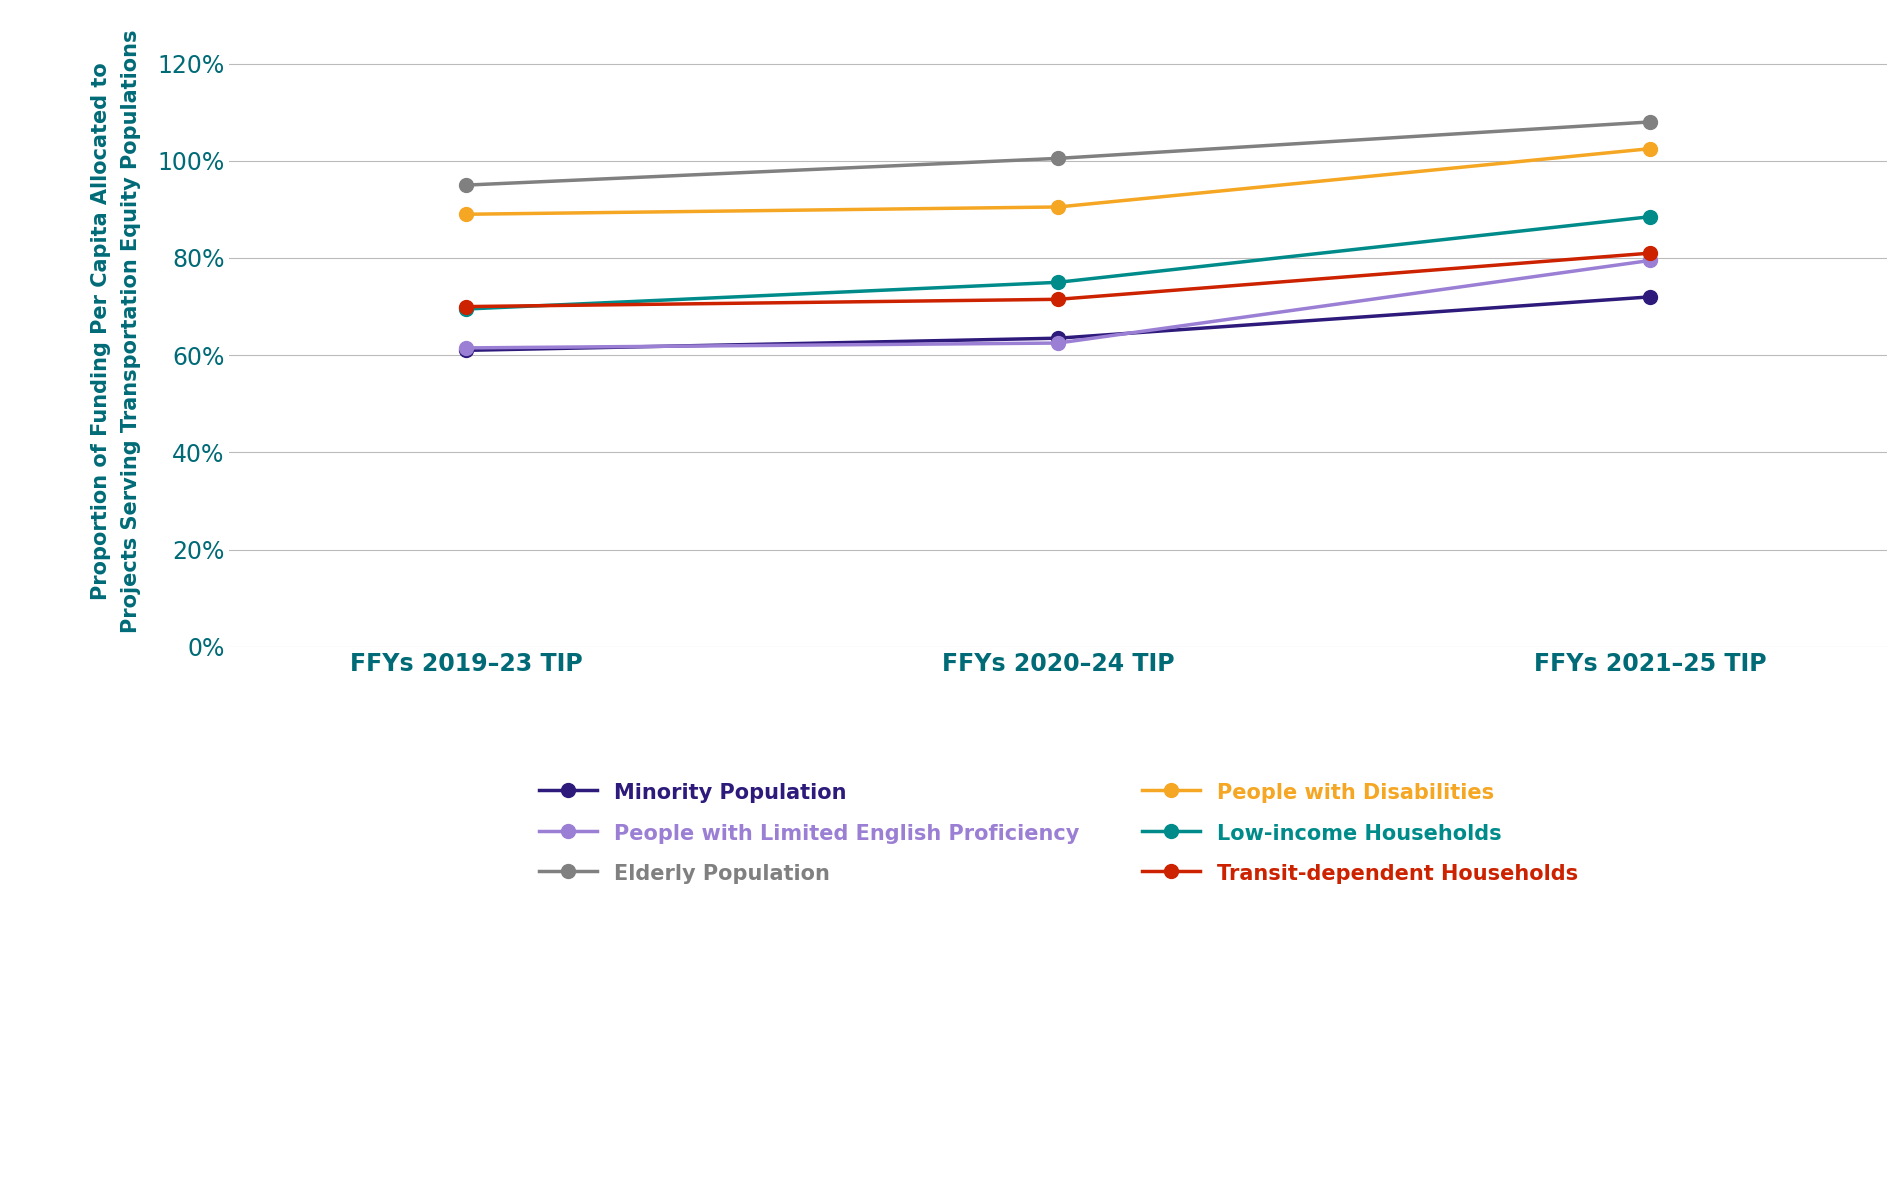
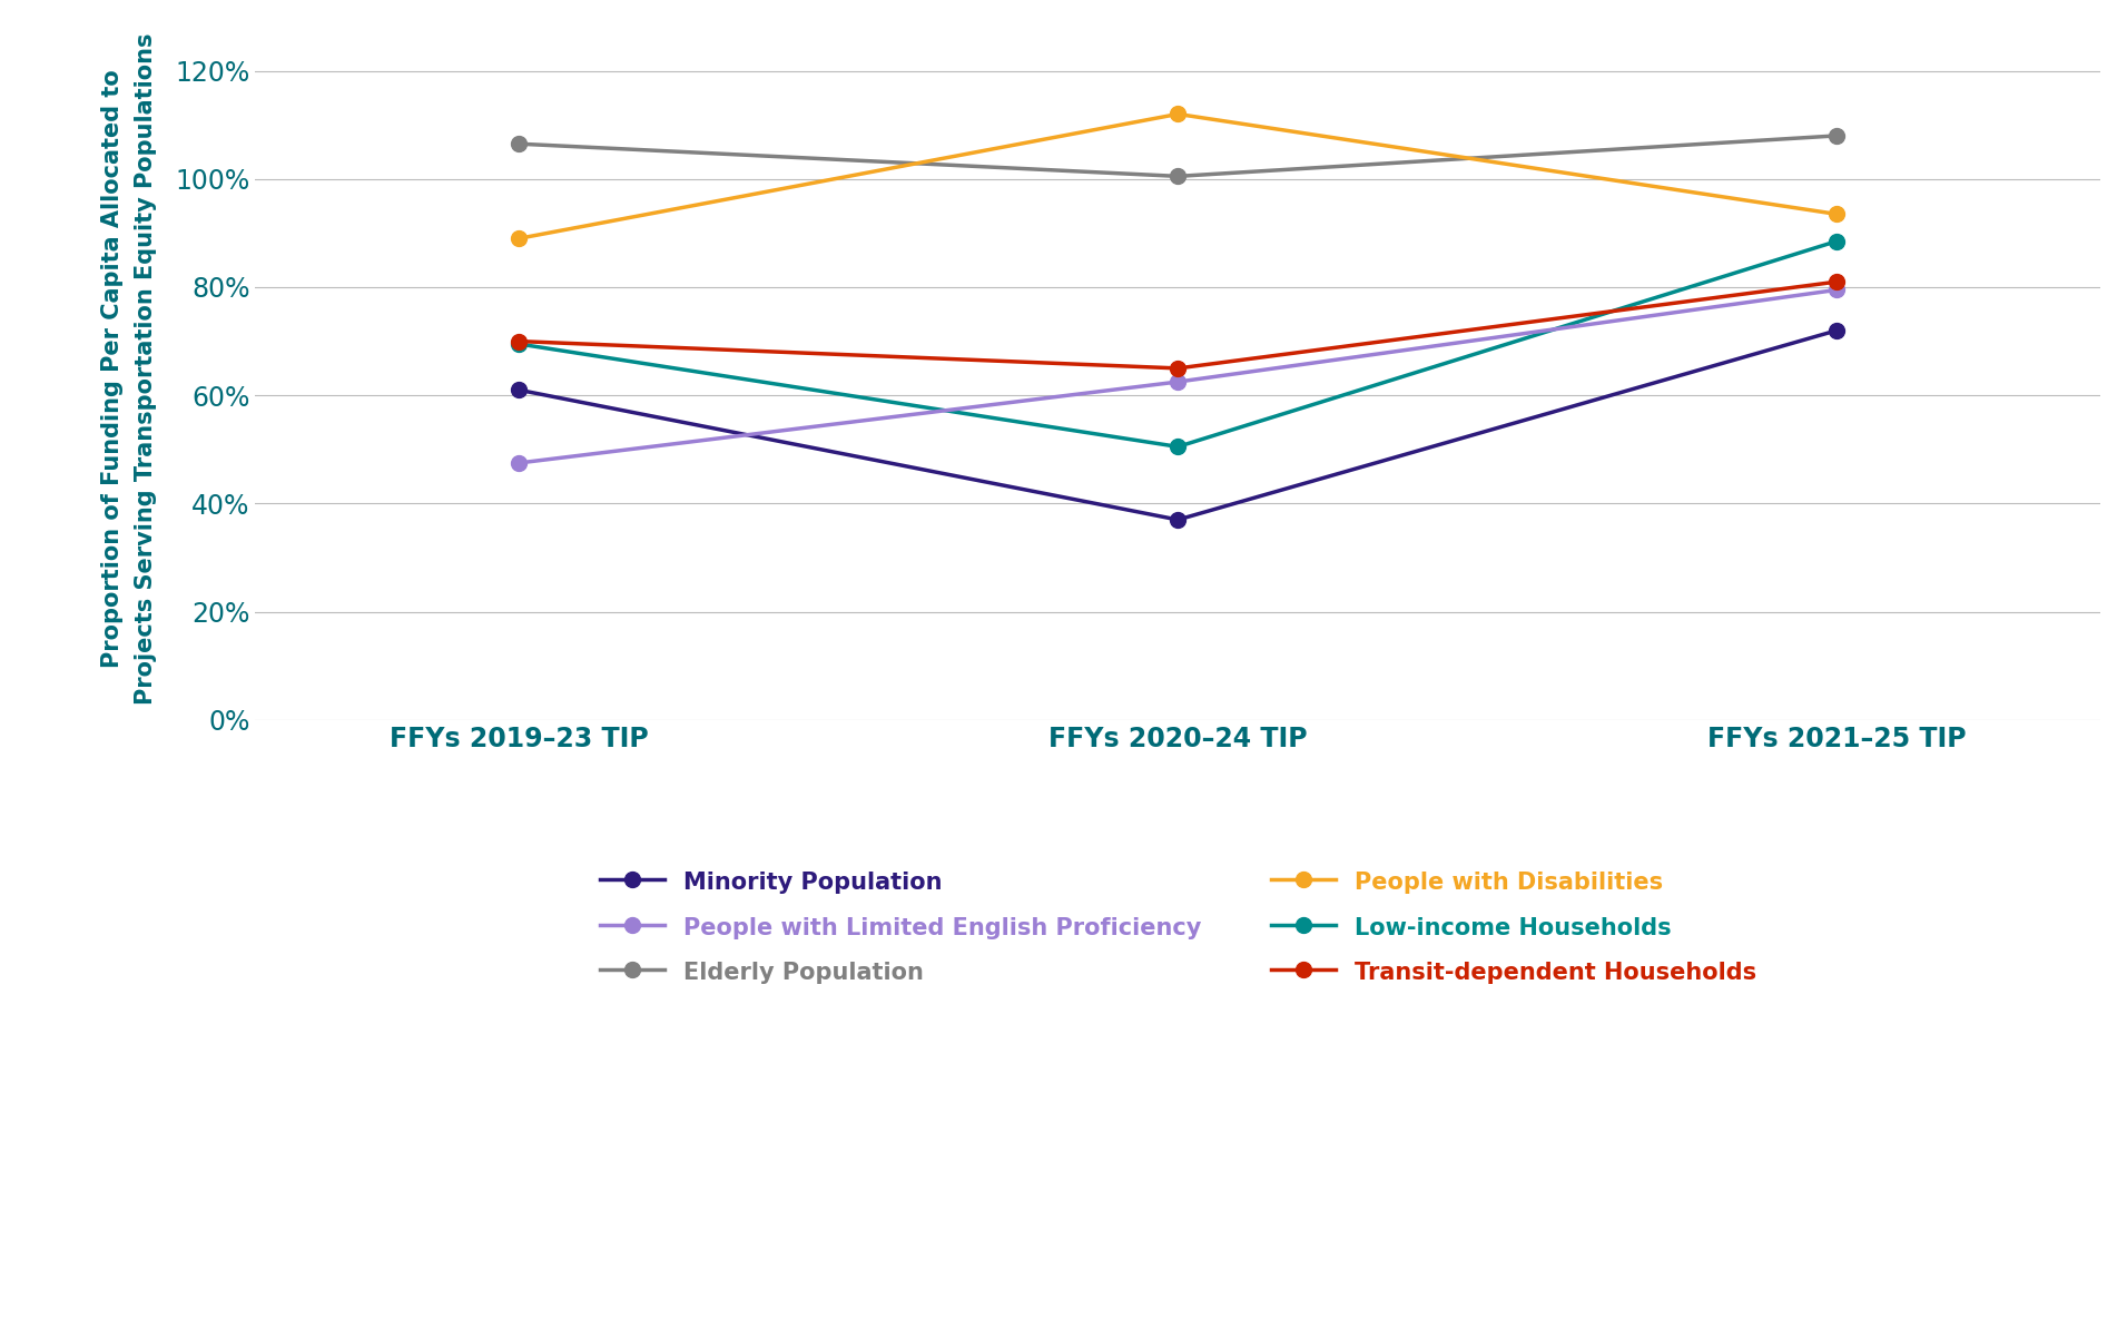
Elderly Population/FFYs 2019–23 TIP: 95.0% -> 106.5%
People with Limited English Proficiency/FFYs 2019–23 TIP: 61.5% -> 47.5%
Minority Population/FFYs 2020–24 TIP: 63.5% -> 37.0%
Low-income Households/FFYs 2020–24 TIP: 75.0% -> 50.5%
People with Disabilities/FFYs 2020–24 TIP: 90.5% -> 112.0%
Transit-dependent Households/FFYs 2020–24 TIP: 71.5% -> 65.0%
People with Disabilities/FFYs 2021–25 TIP: 102.5% -> 93.5%
